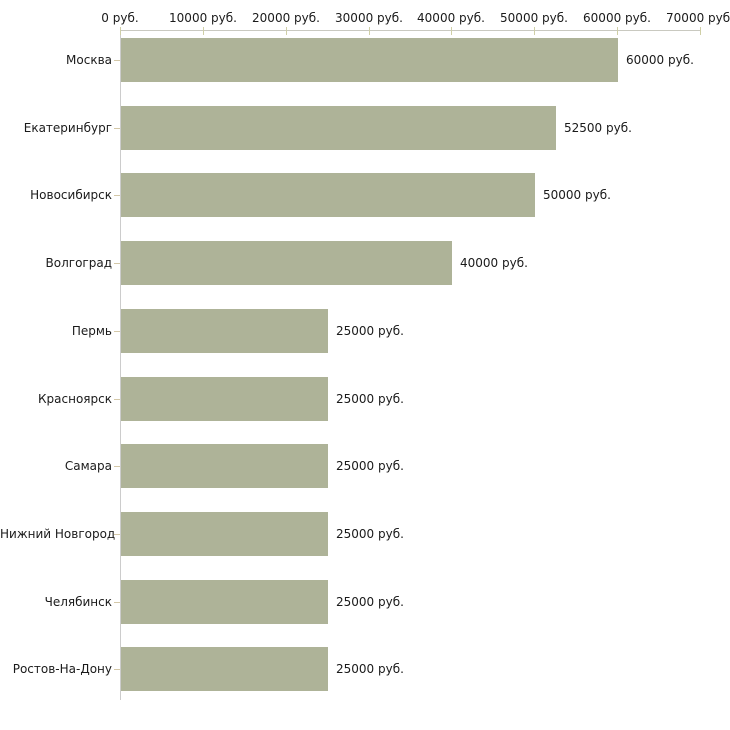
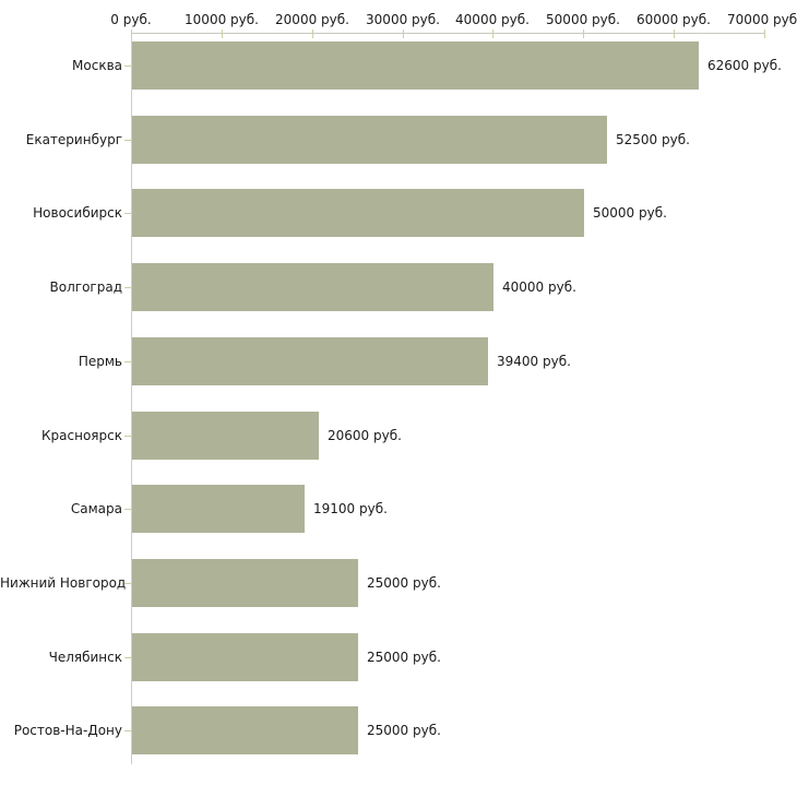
Москва: 60000 -> 62600
Пермь: 25000 -> 39400
Красноярск: 25000 -> 20600
Самара: 25000 -> 19100
